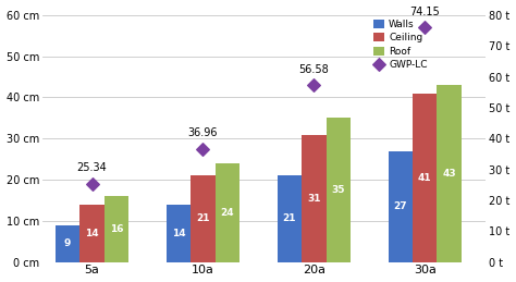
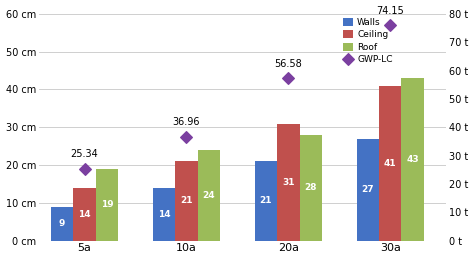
Roof/5a: 16 -> 19
Roof/20a: 35 -> 28
